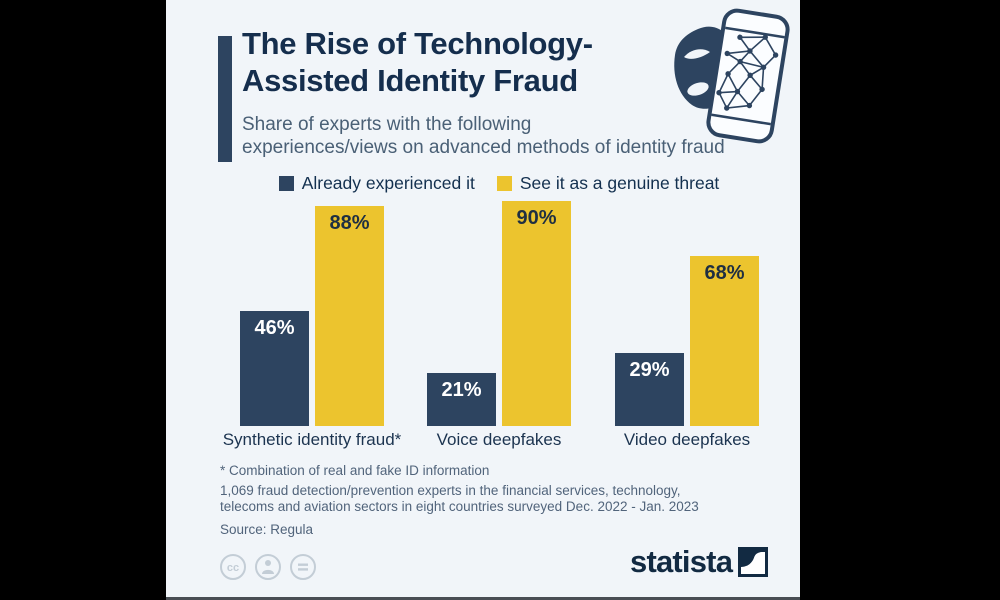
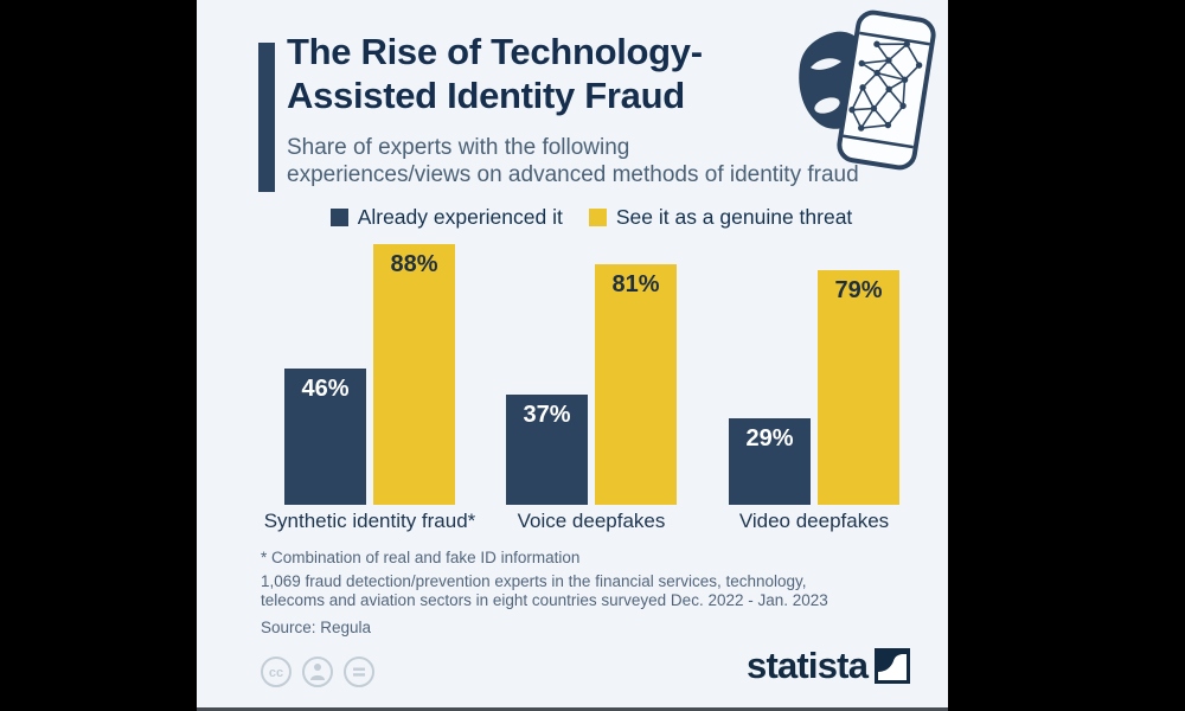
Already experienced it/Voice deepfakes: 21% -> 37%
See it as a genuine threat/Voice deepfakes: 90% -> 81%
See it as a genuine threat/Video deepfakes: 68% -> 79%
